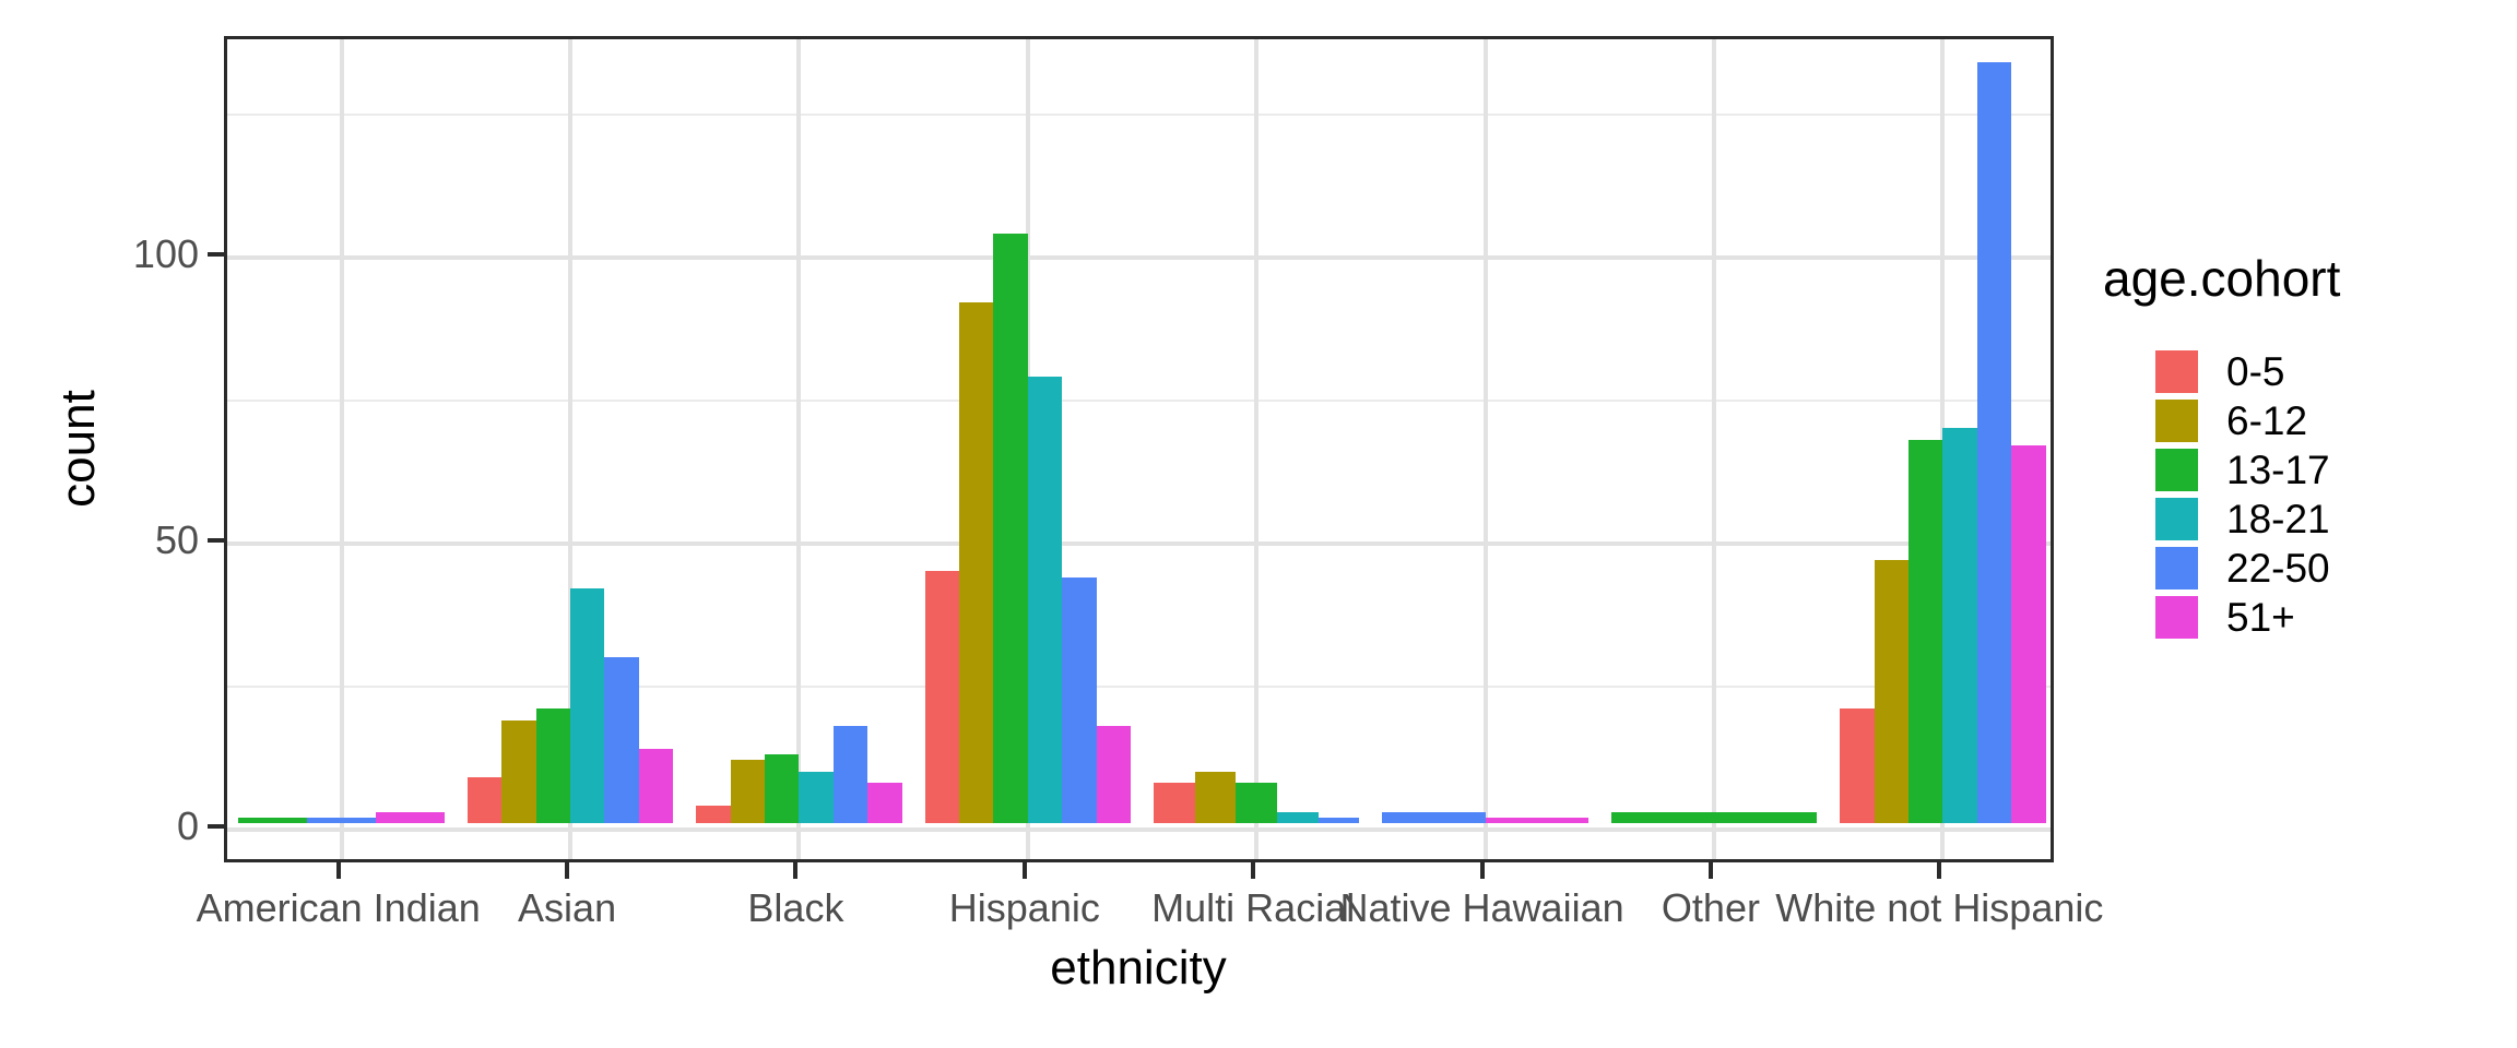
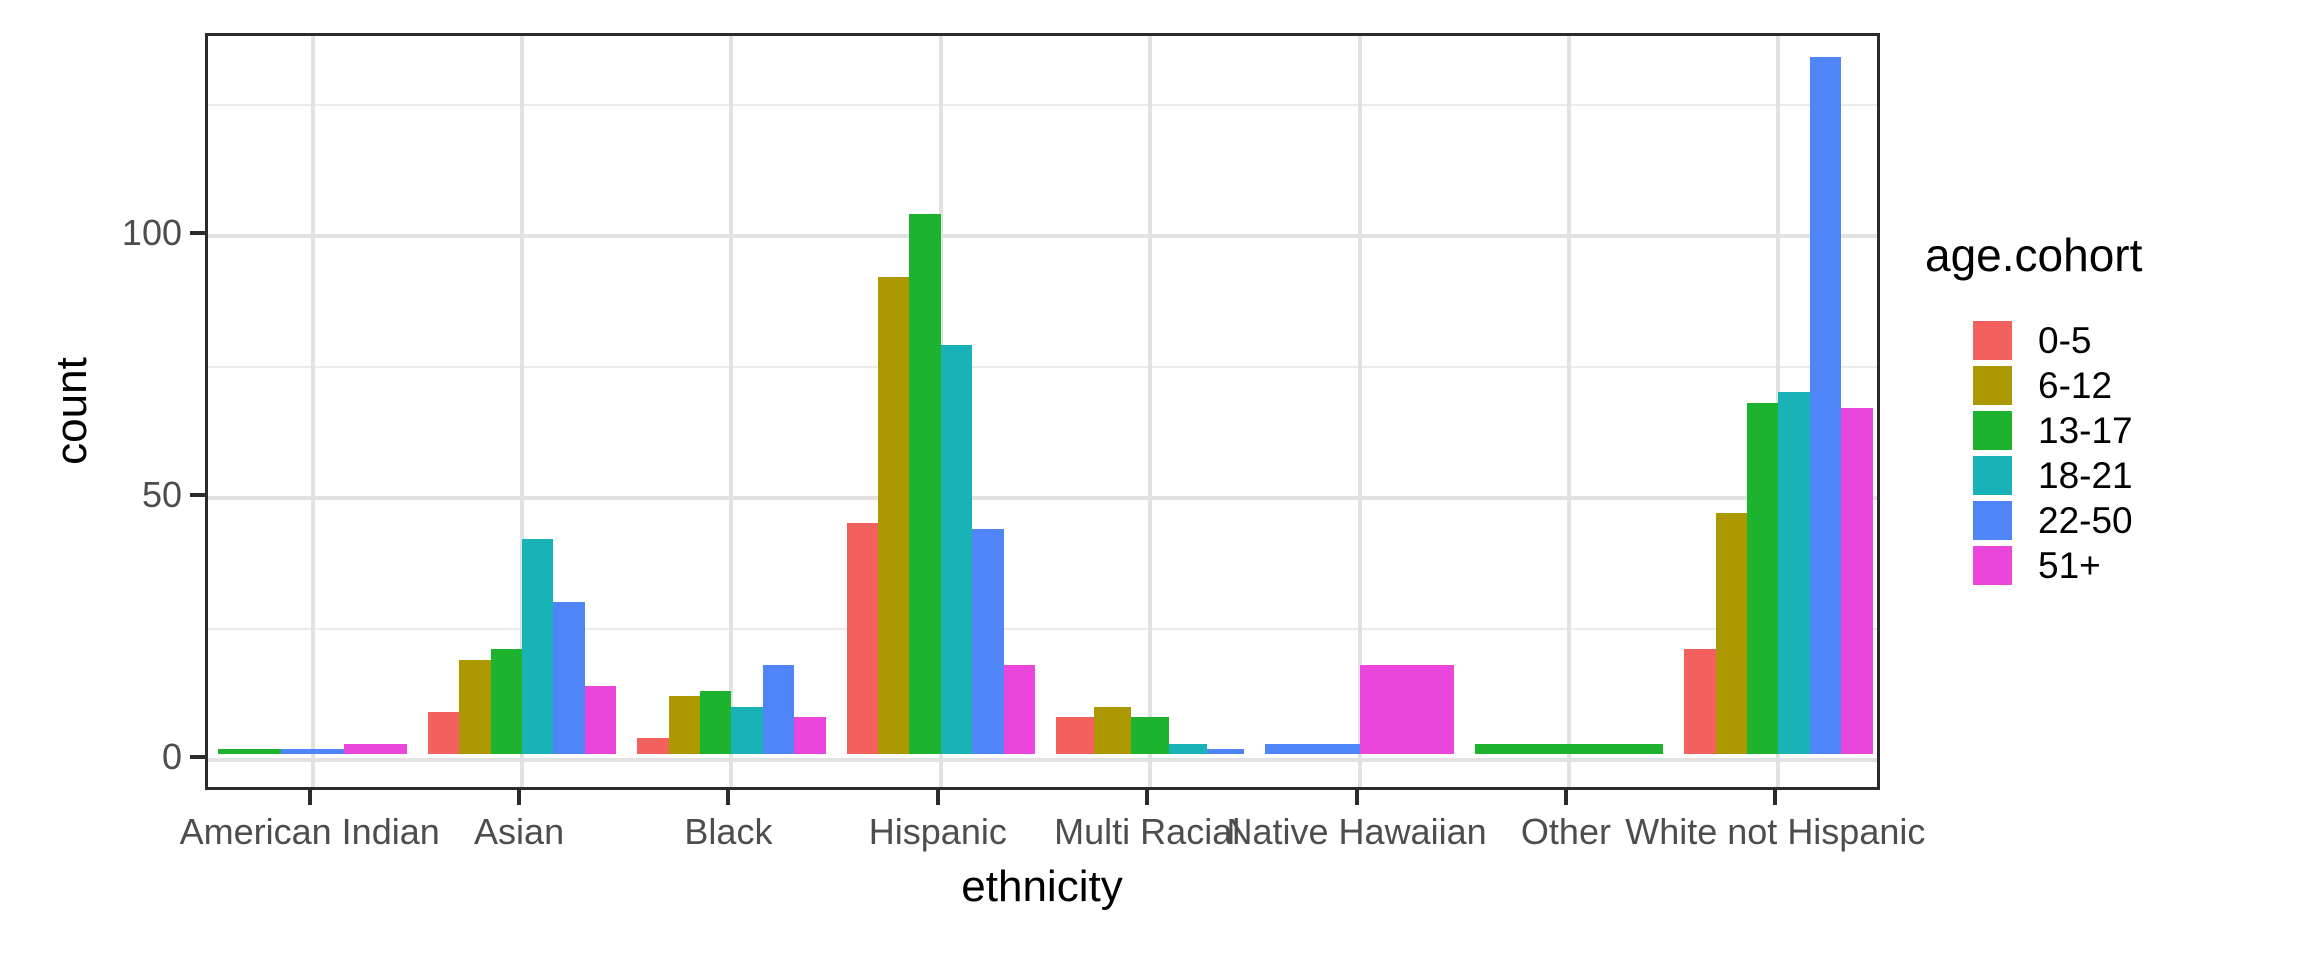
51+/Native Hawaiian: 1 -> 17
